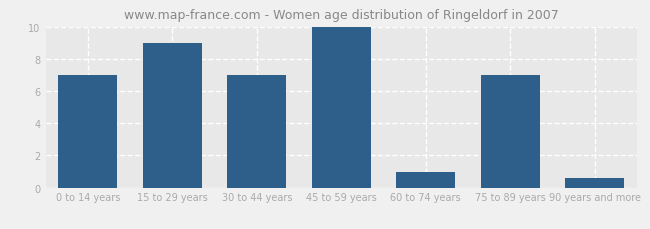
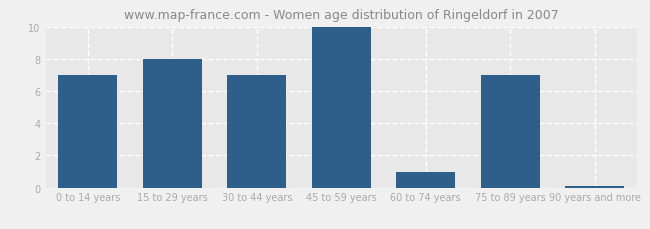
15 to 29 years: 9.0 -> 8.0
90 years and more: 0.6 -> 0.1
